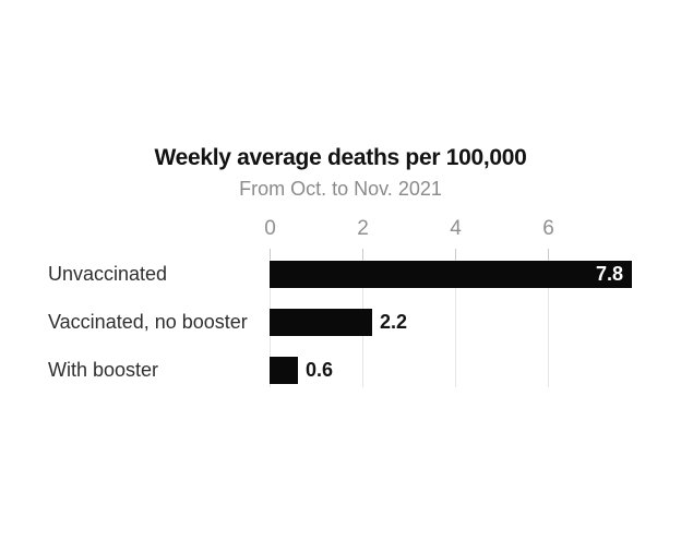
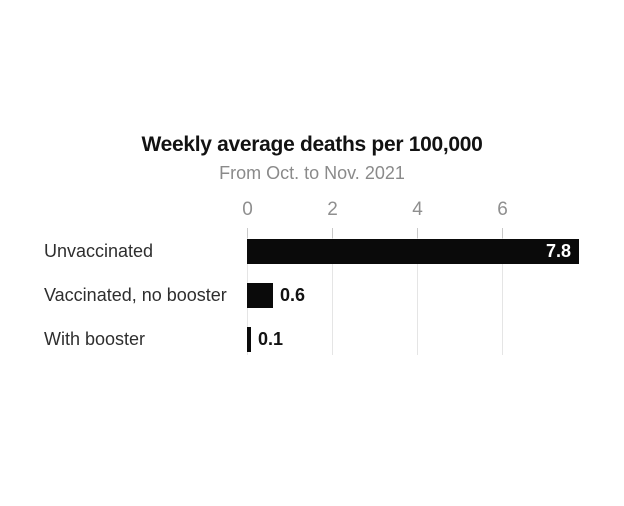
Vaccinated, no booster: 2.2 -> 0.6
With booster: 0.6 -> 0.1
